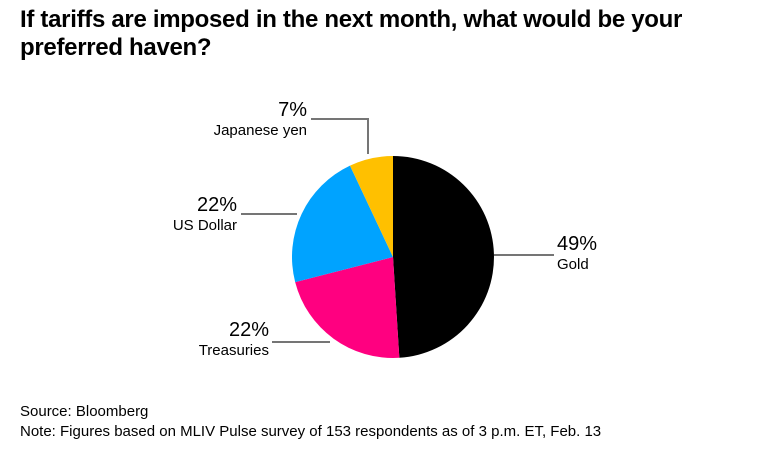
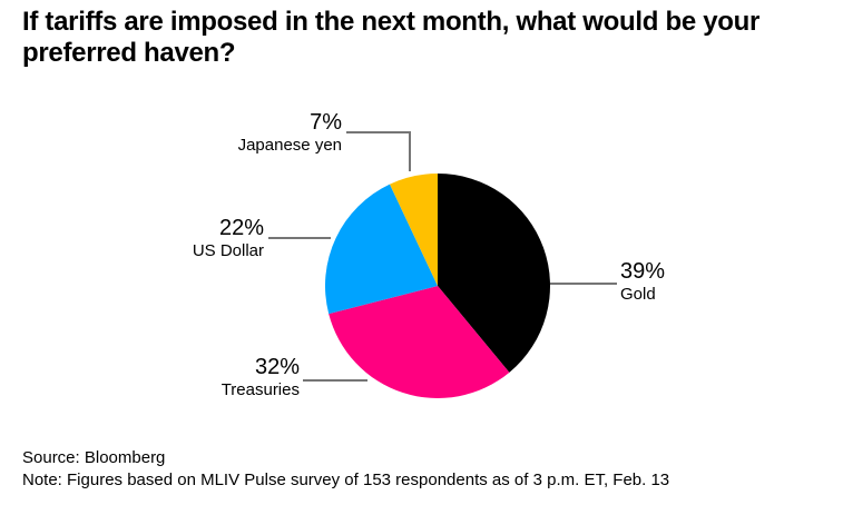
Gold: 49% -> 39%
Treasuries: 22% -> 32%
